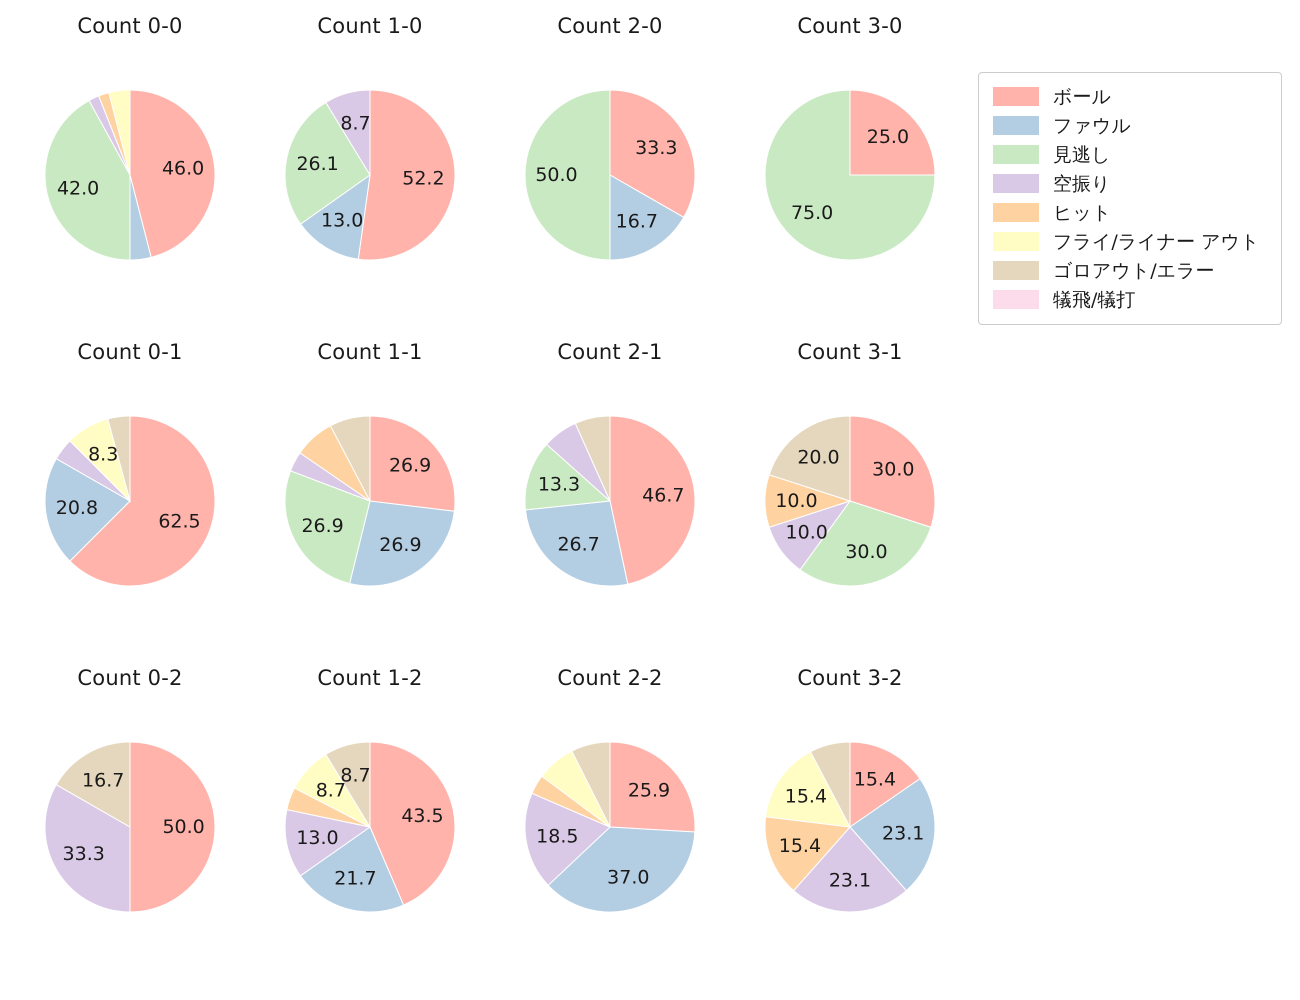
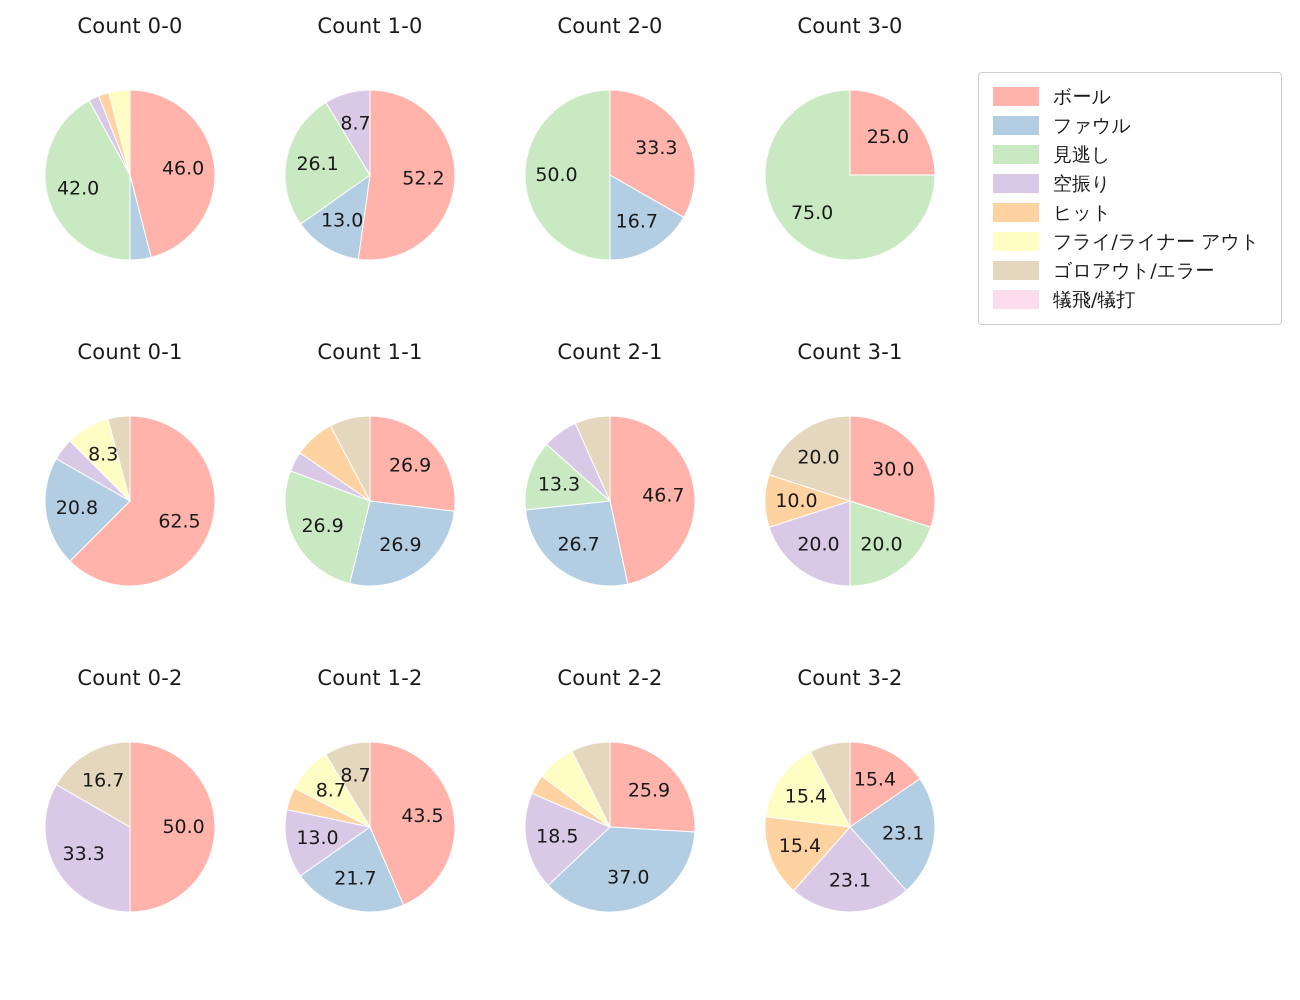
Count 3-1/見逃し: 30.0 -> 20.0
Count 3-1/空振り: 10.0 -> 20.0
